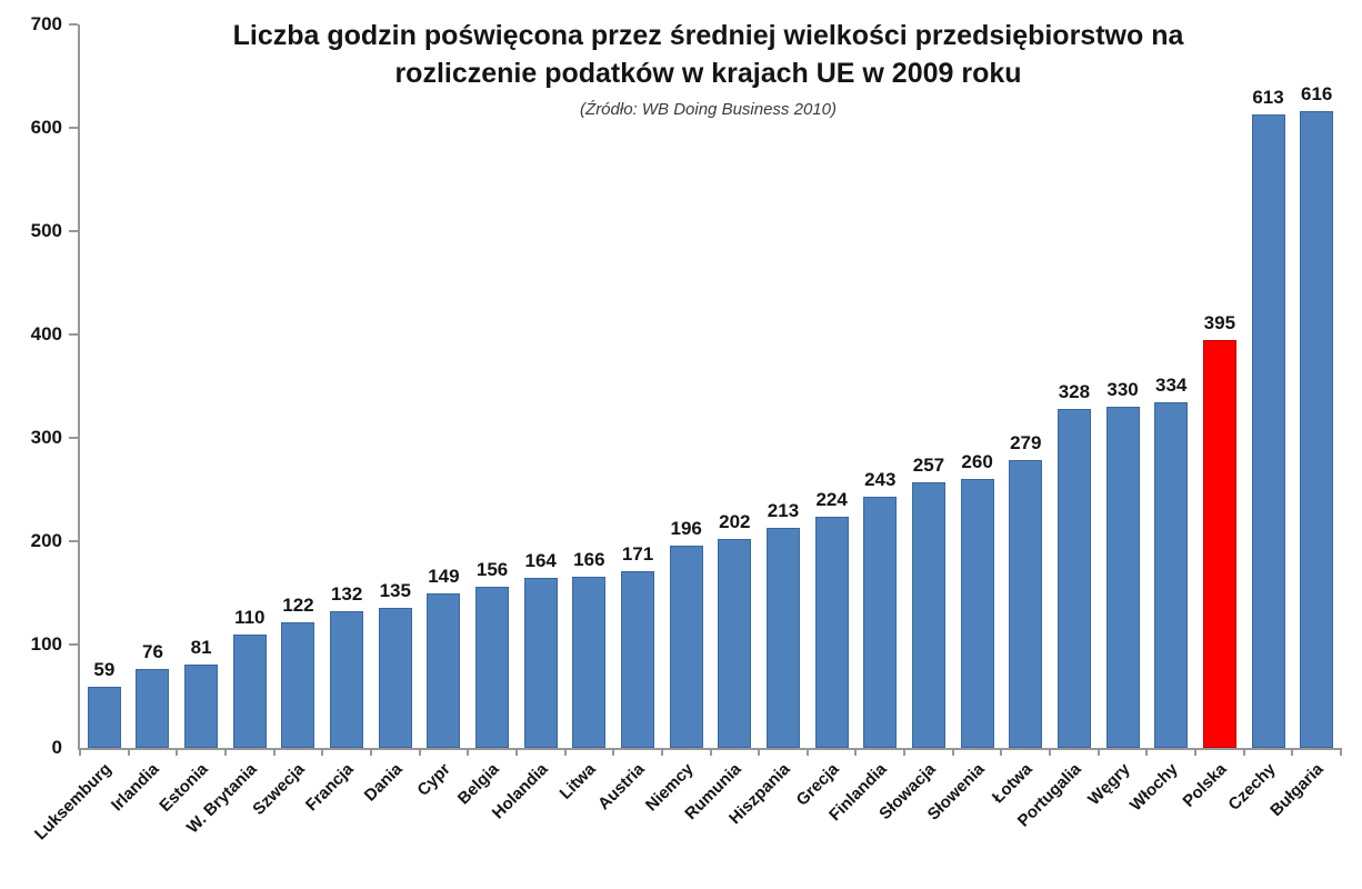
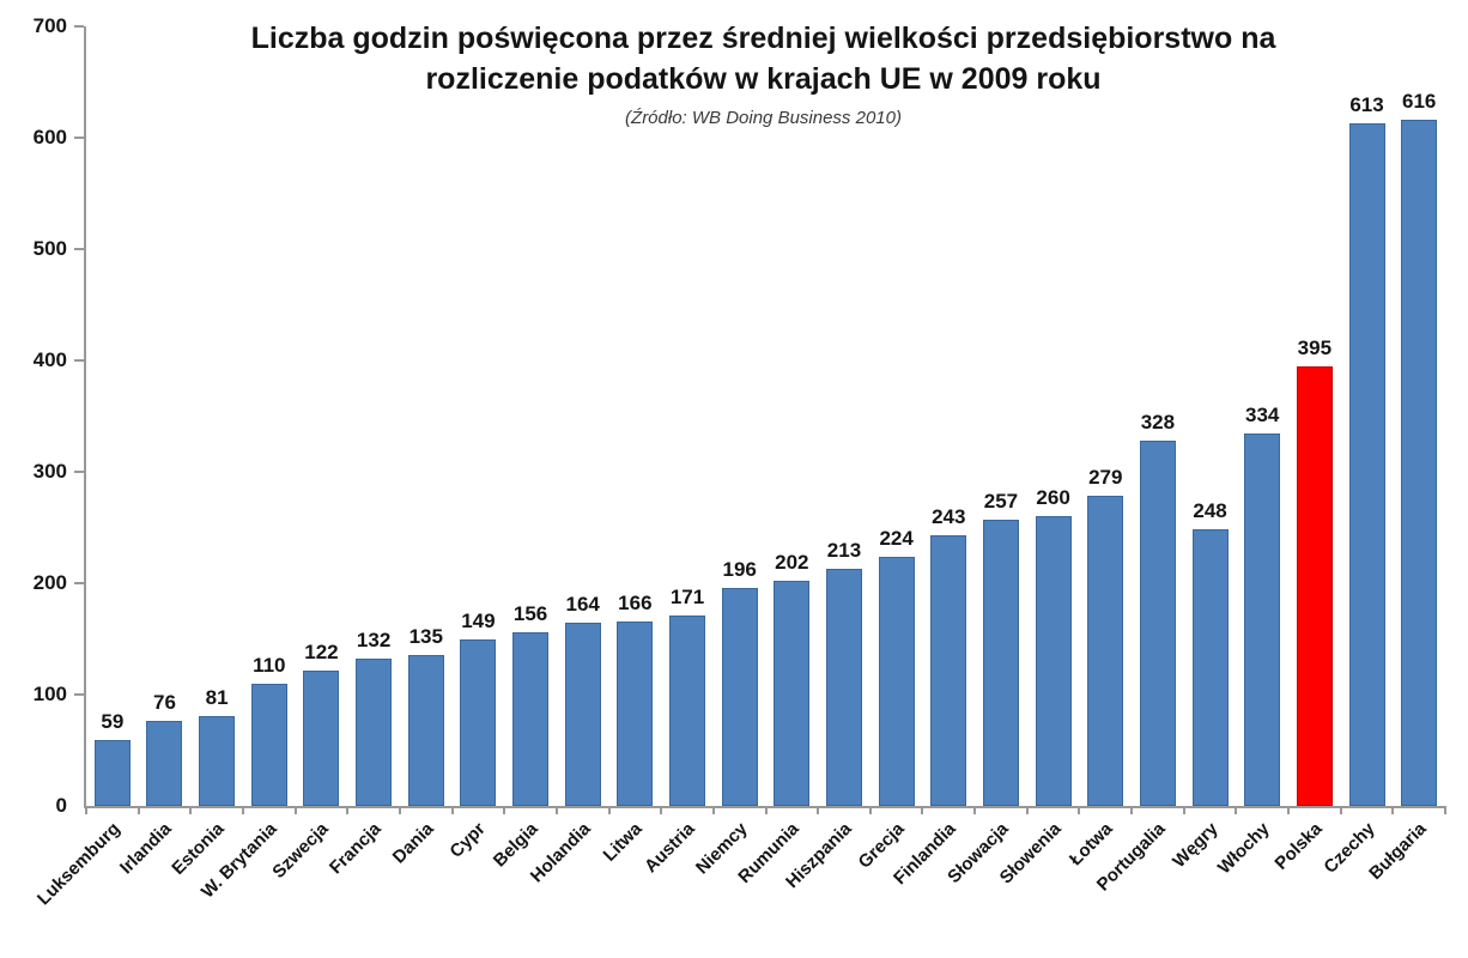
Węgry: 330 -> 248
